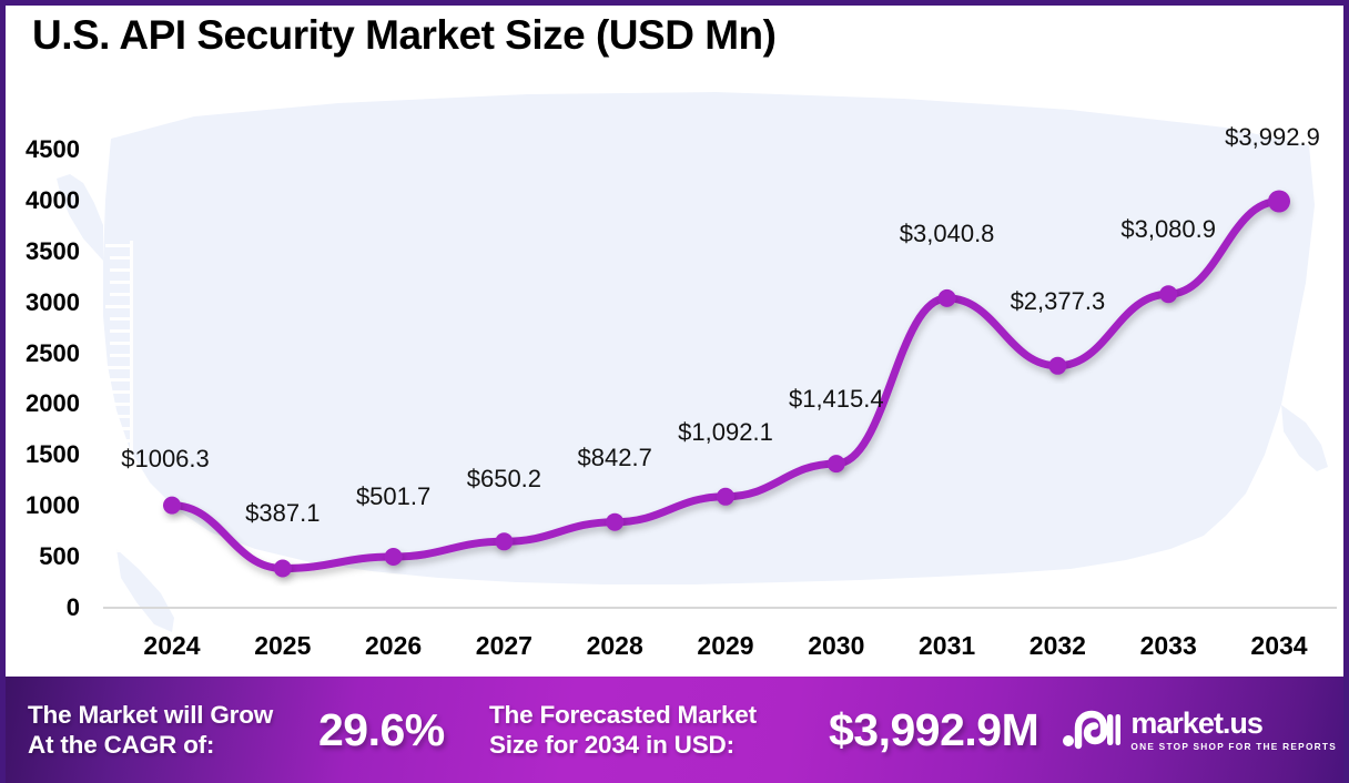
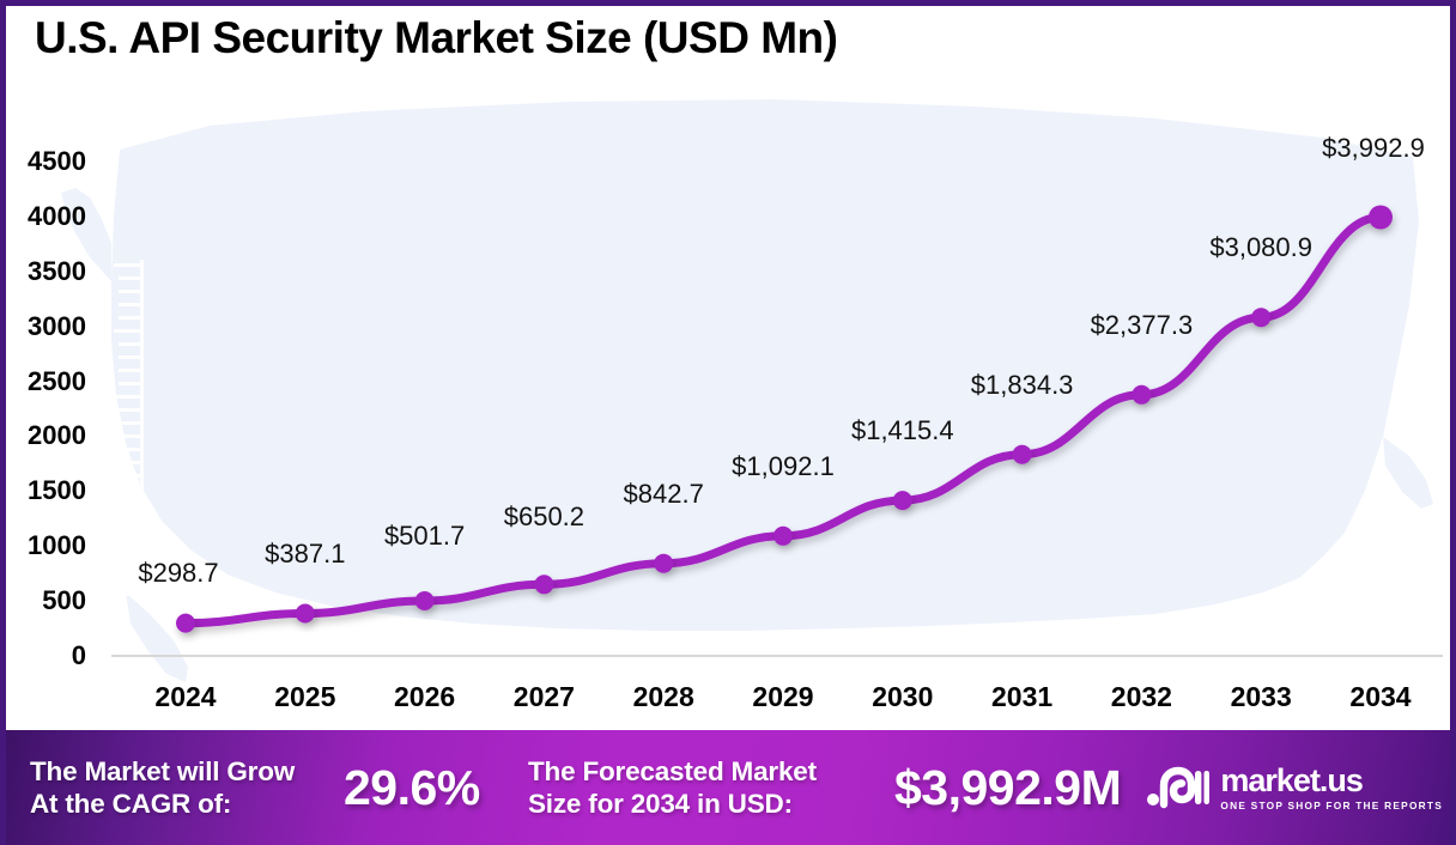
2024: $1006.3 -> $298.7
2031: $3,040.8 -> $1,834.3
